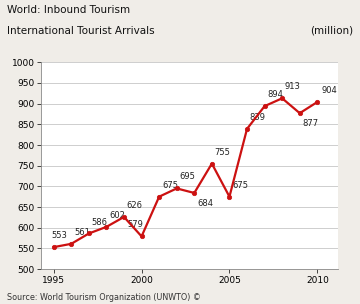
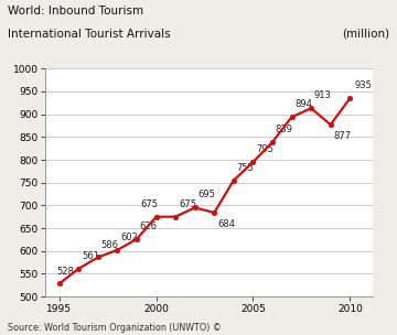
1995: 553 -> 528
2000: 579 -> 675
2005: 675 -> 795
2010: 904 -> 935
